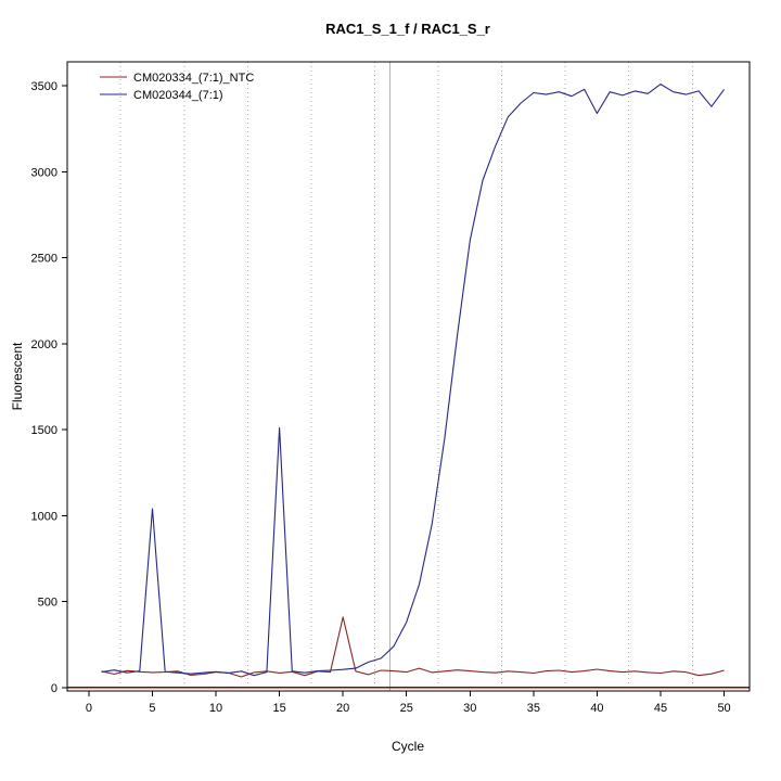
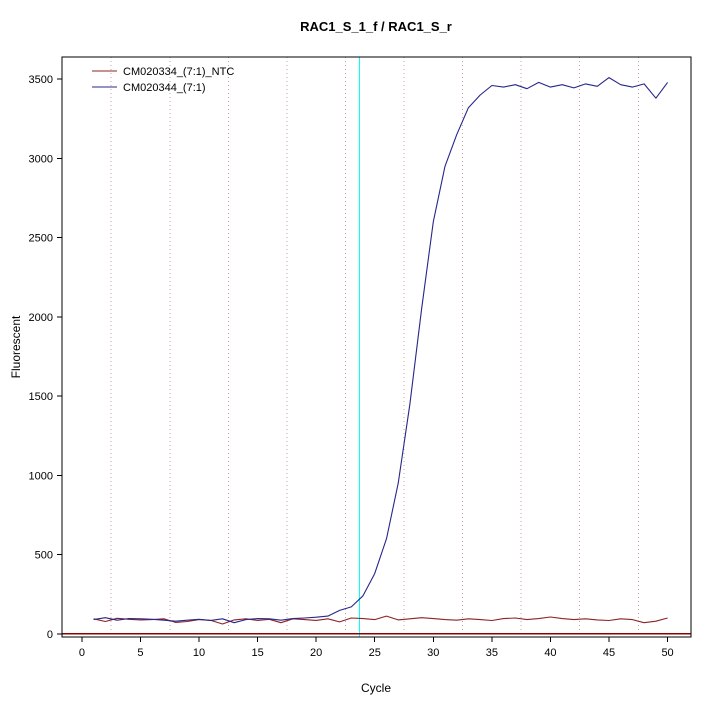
CM020344_(7:1)/5: 1040 -> 100
CM020344_(7:1)/15: 1510 -> 100
CM020334_(7:1)_NTC/20: 410 -> 80
CM020344_(7:1)/40: 3340 -> 3450
